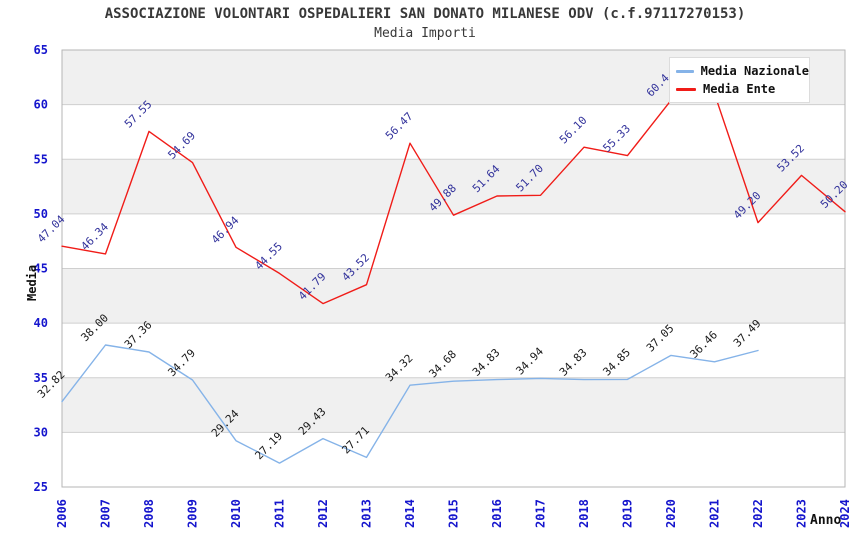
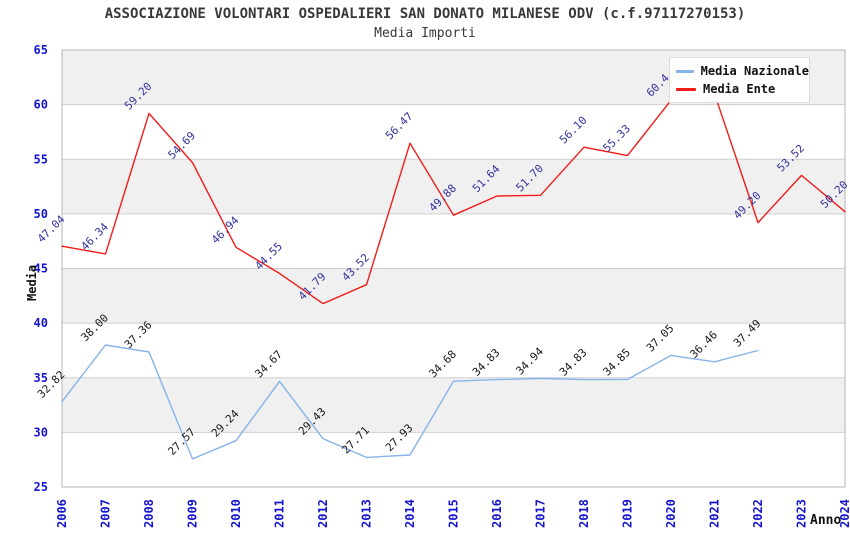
Media Ente/2008: 57.55 -> 59.20
Media Nazionale/2009: 34.79 -> 27.57
Media Nazionale/2011: 27.19 -> 34.67
Media Nazionale/2014: 34.32 -> 27.93
